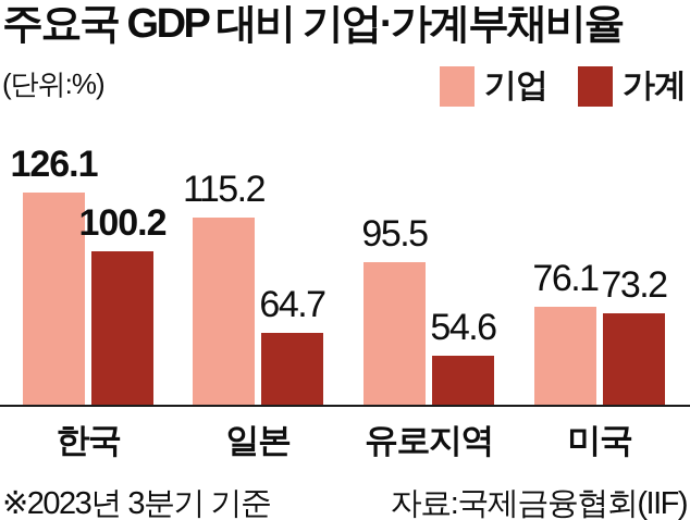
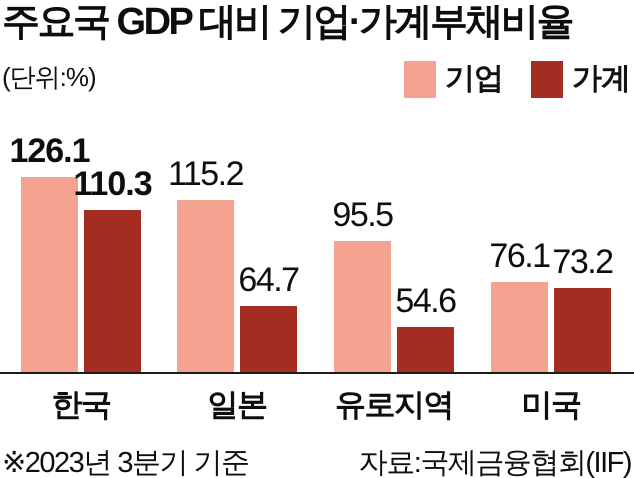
가계/한국: 100.2 -> 110.3
